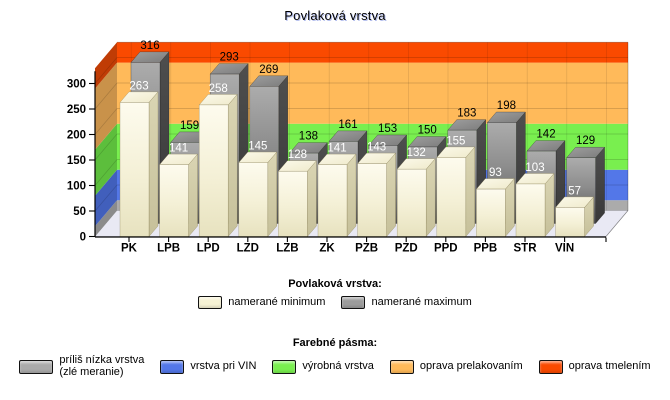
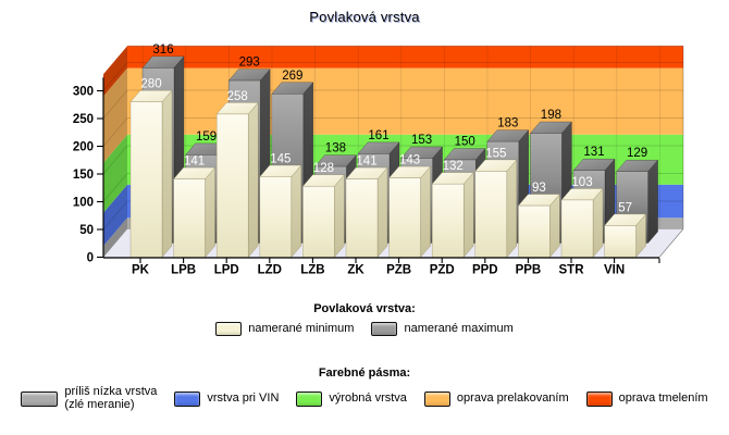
namerané minimum/PK: 263 -> 280
namerané maximum/STR: 142 -> 131
